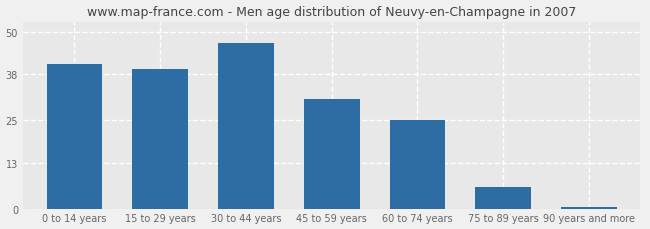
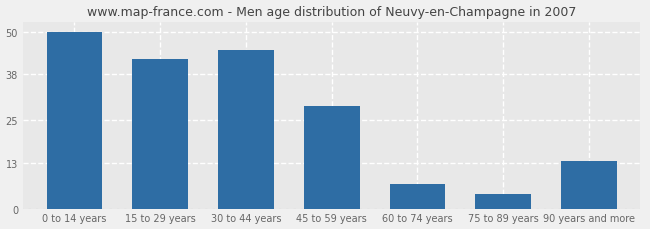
0 to 14 years: 41.0 -> 50.0
15 to 29 years: 39.5 -> 42.5
30 to 44 years: 47.0 -> 45.0
45 to 59 years: 31.0 -> 29.0
60 to 74 years: 25.0 -> 7.0
75 to 89 years: 6.0 -> 4.0
90 years and more: 0.5 -> 13.5
